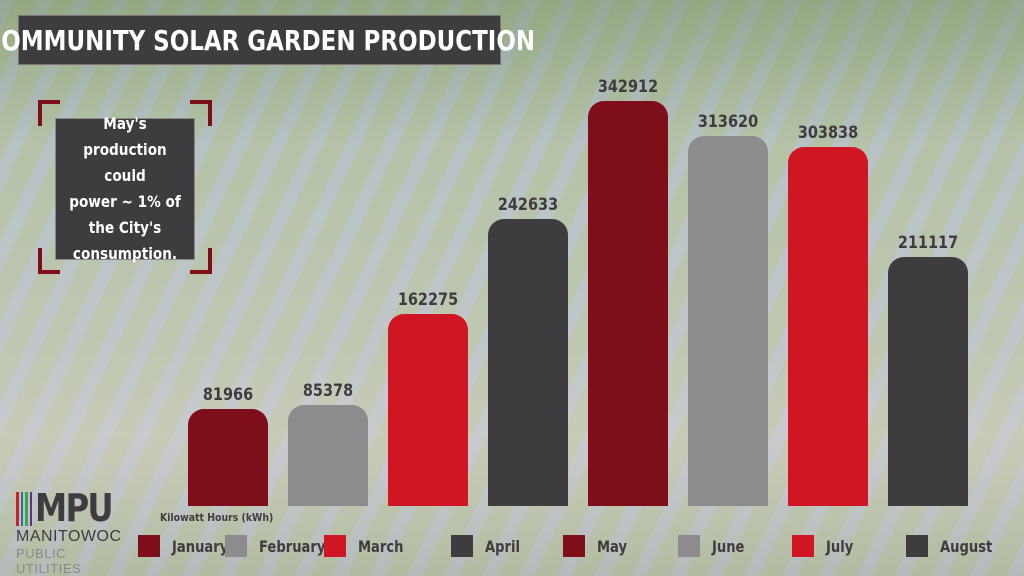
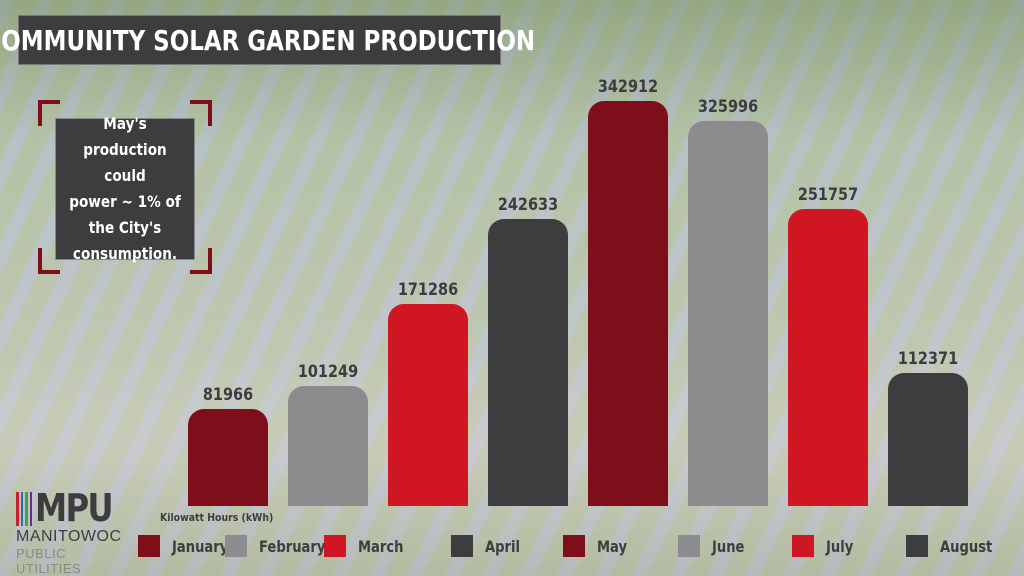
February: 85378 -> 101249
March: 162275 -> 171286
June: 313620 -> 325996
July: 303838 -> 251757
August: 211117 -> 112371
